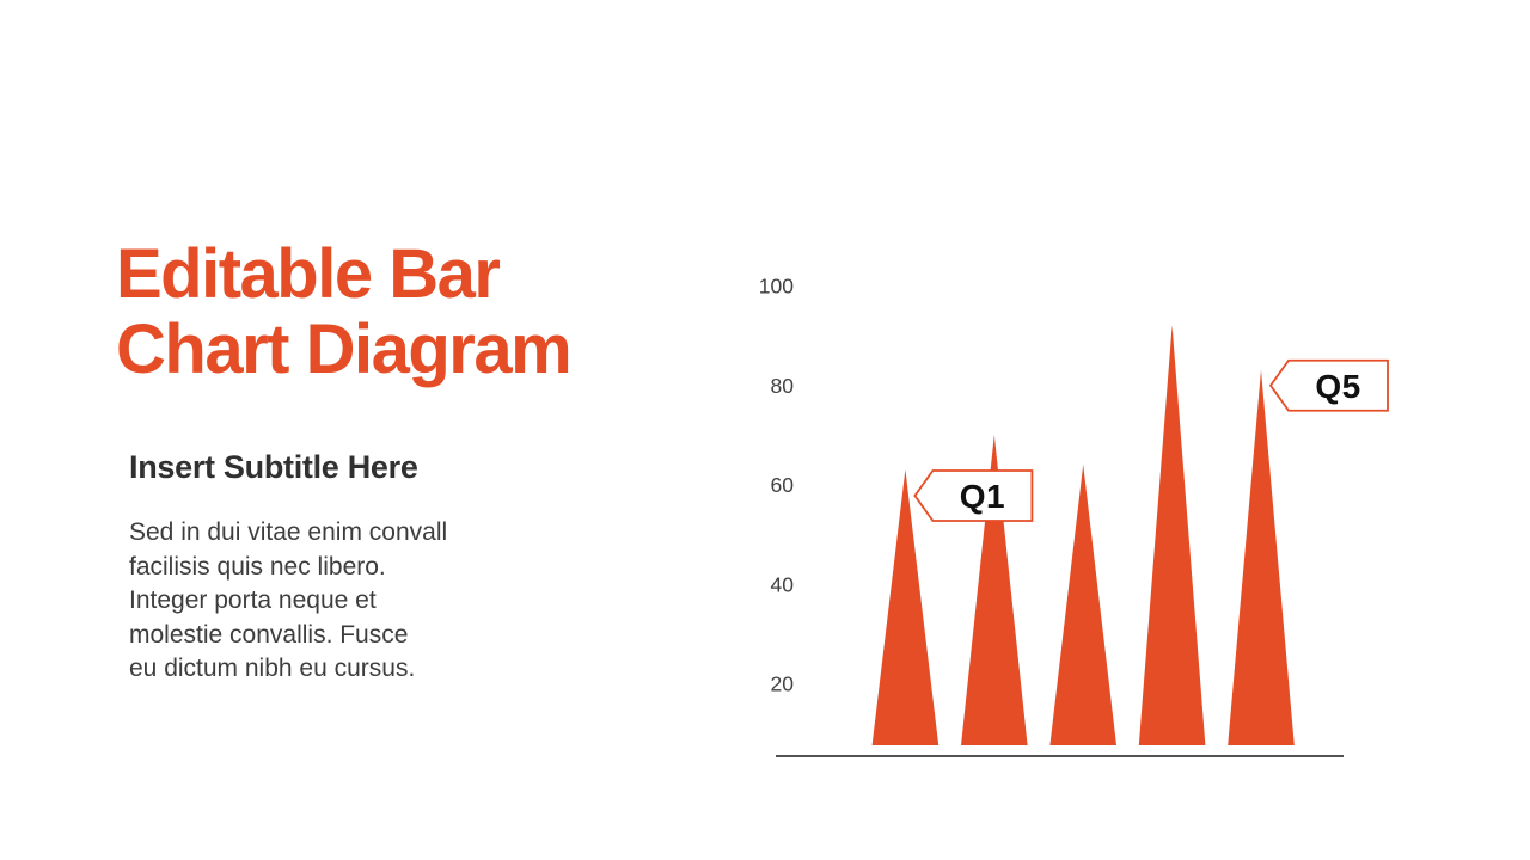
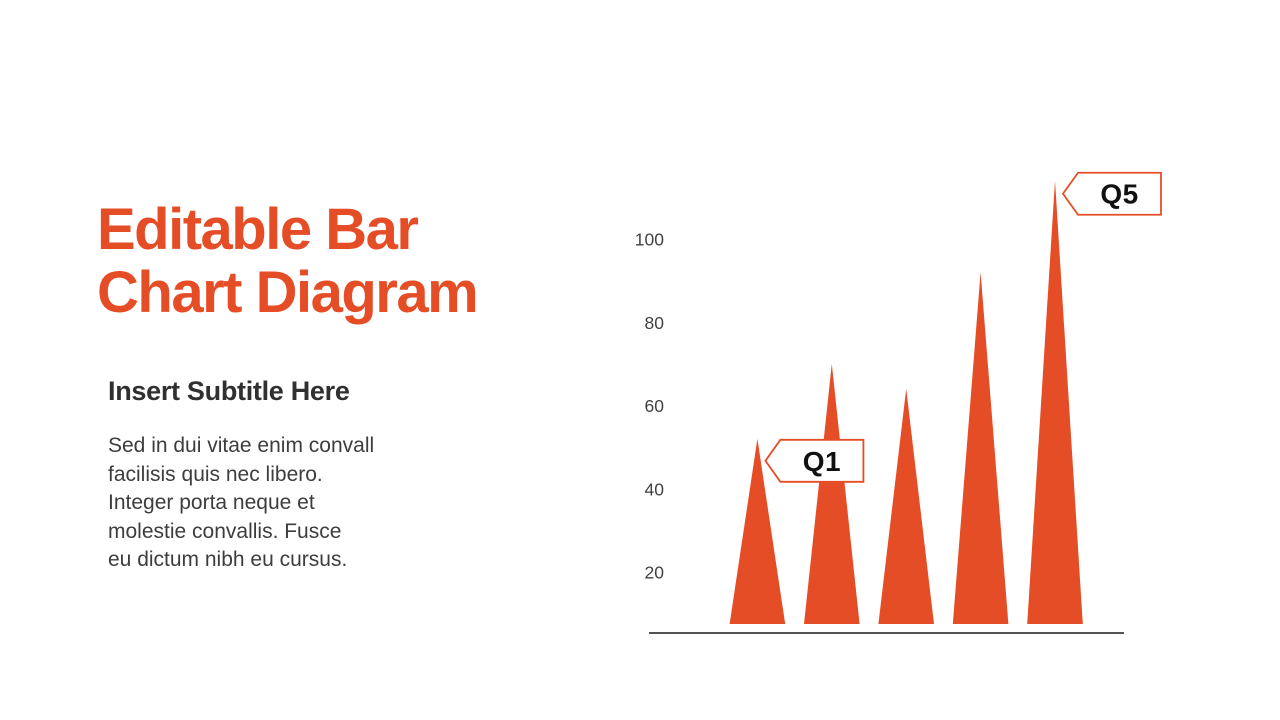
Q1: 63 -> 52
Q5: 83 -> 114
